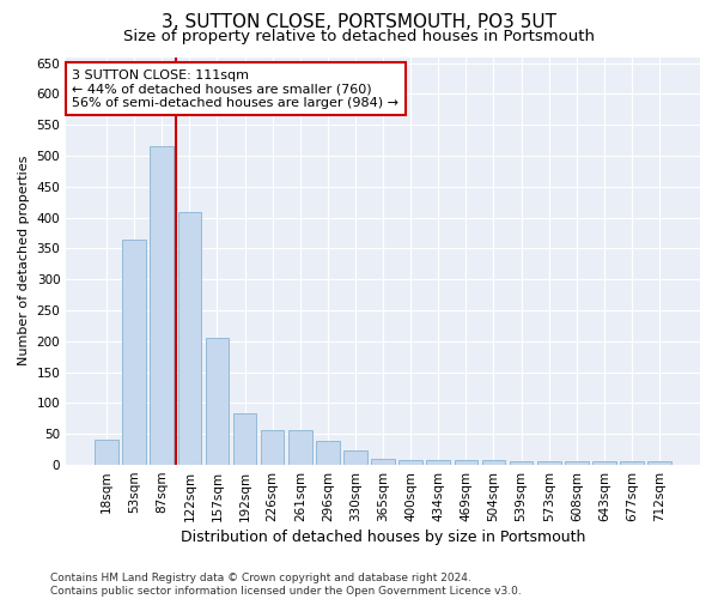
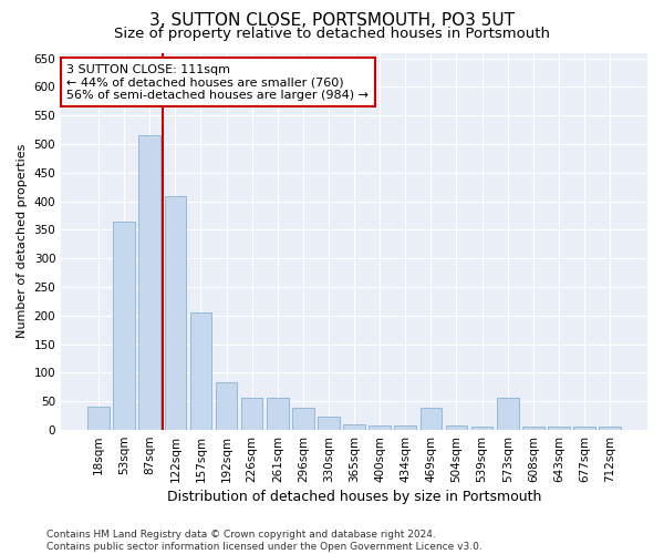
469sqm: 8 -> 38
573sqm: 5 -> 56
